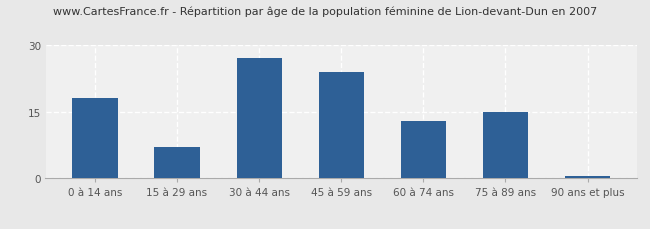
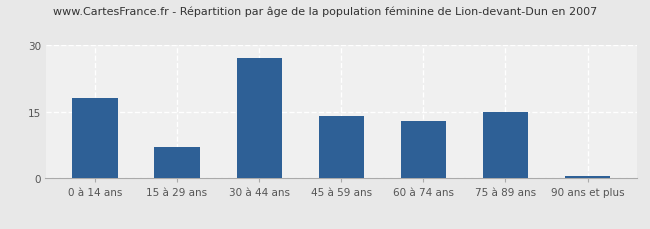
45 à 59 ans: 24.0 -> 14.0
